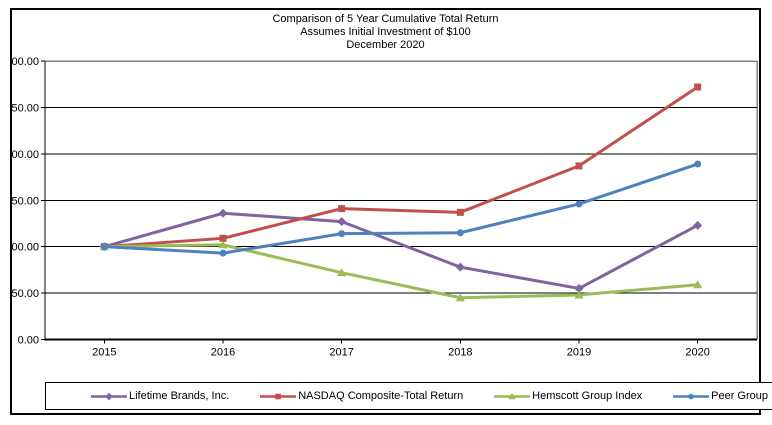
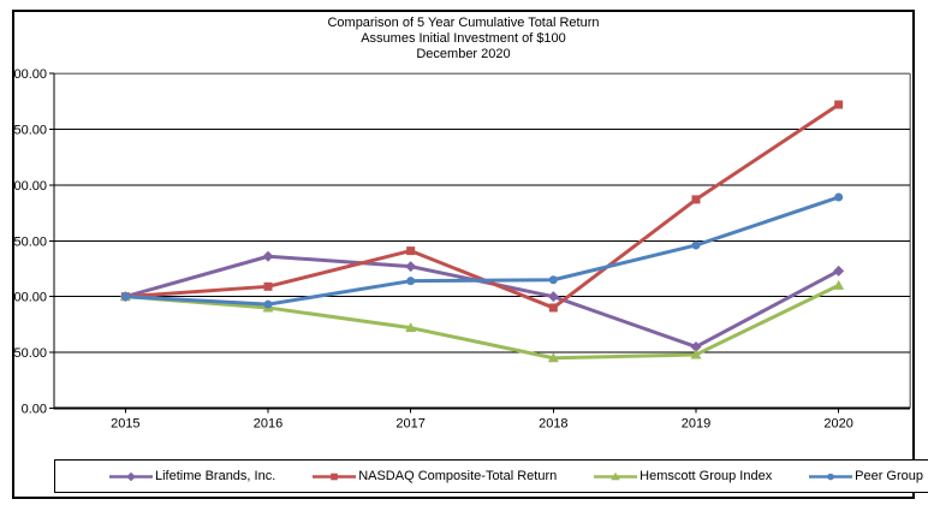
Hemscott Group Index/2016: 100 -> 90
Lifetime Brands, Inc./2018: 80 -> 100
NASDAQ Composite-Total Return/2018: 140 -> 90
Hemscott Group Index/2020: 60 -> 110
